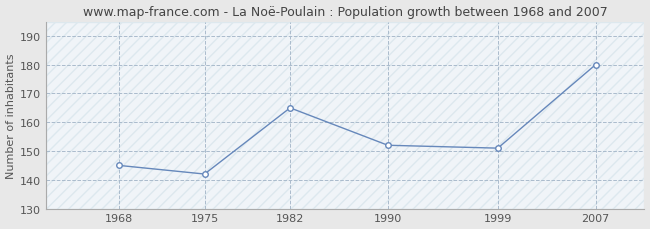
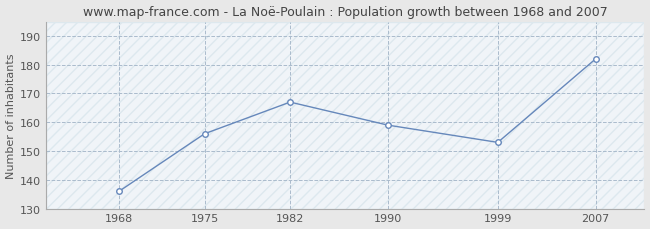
1968: 145 -> 136
1975: 142 -> 156
1982: 165 -> 167
1990: 152 -> 159
1999: 151 -> 153
2007: 180 -> 182
